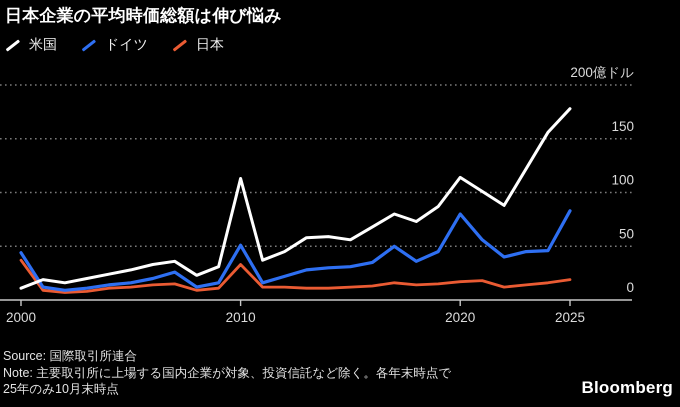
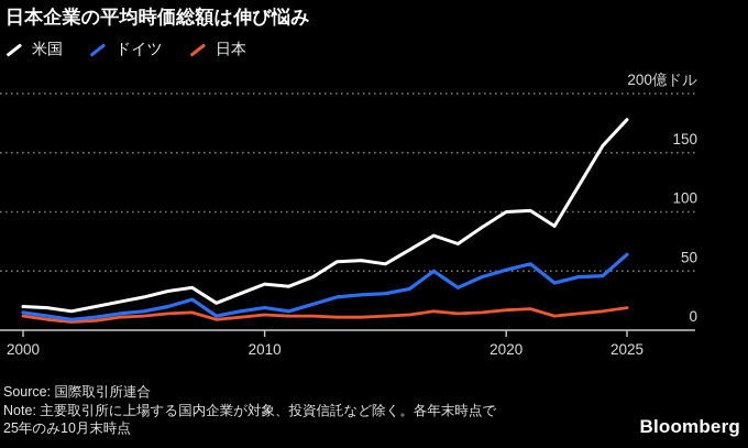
米国/2000: 11 -> 20
ドイツ/2000: 44 -> 15
日本/2000: 37 -> 12
米国/2010: 113 -> 39
ドイツ/2010: 51 -> 19
日本/2010: 33 -> 13
米国/2020: 114 -> 100
ドイツ/2020: 80 -> 51
ドイツ/2025: 83 -> 64
